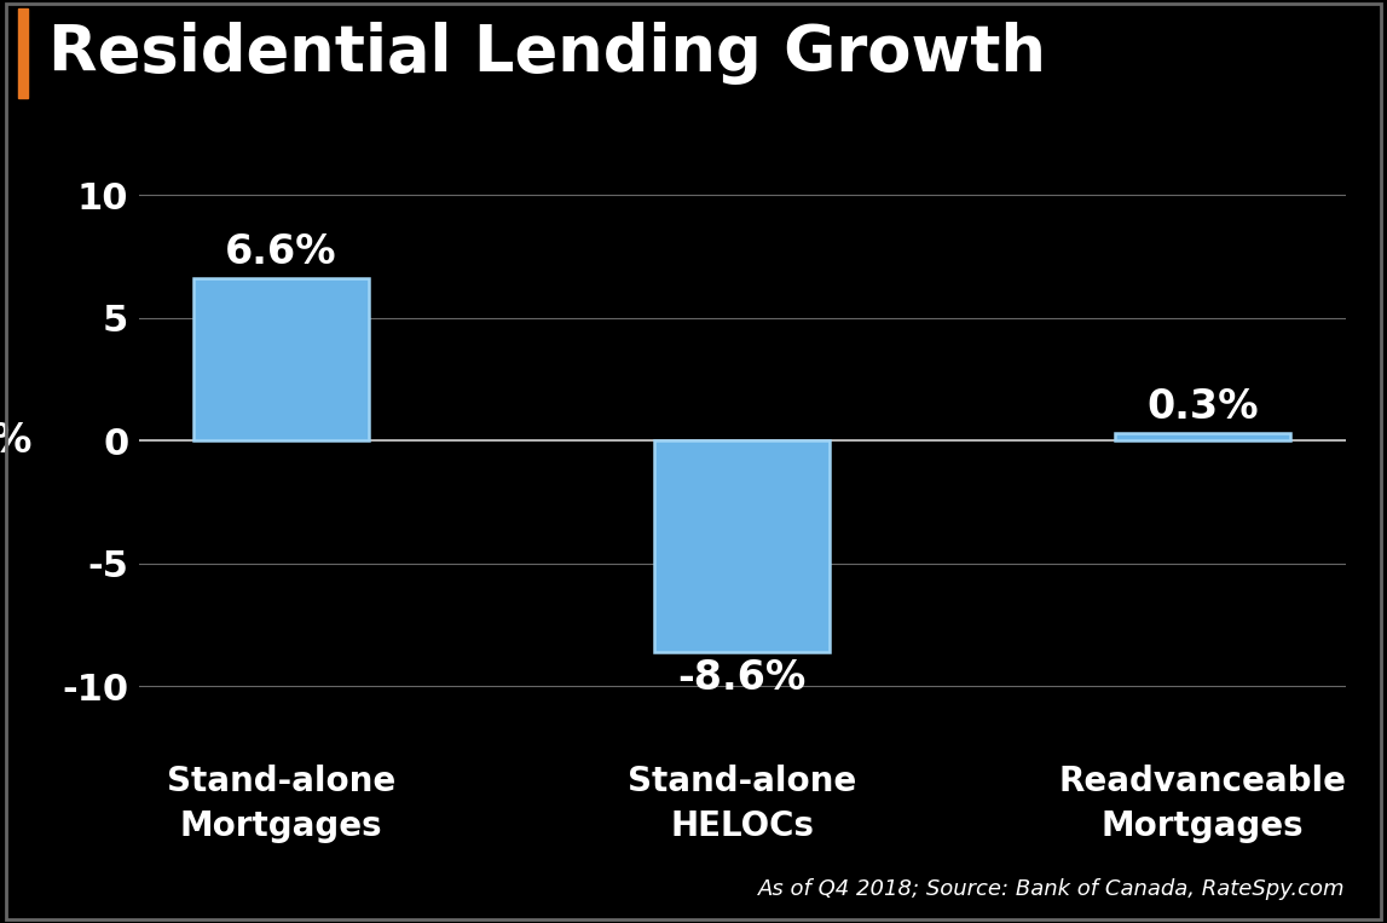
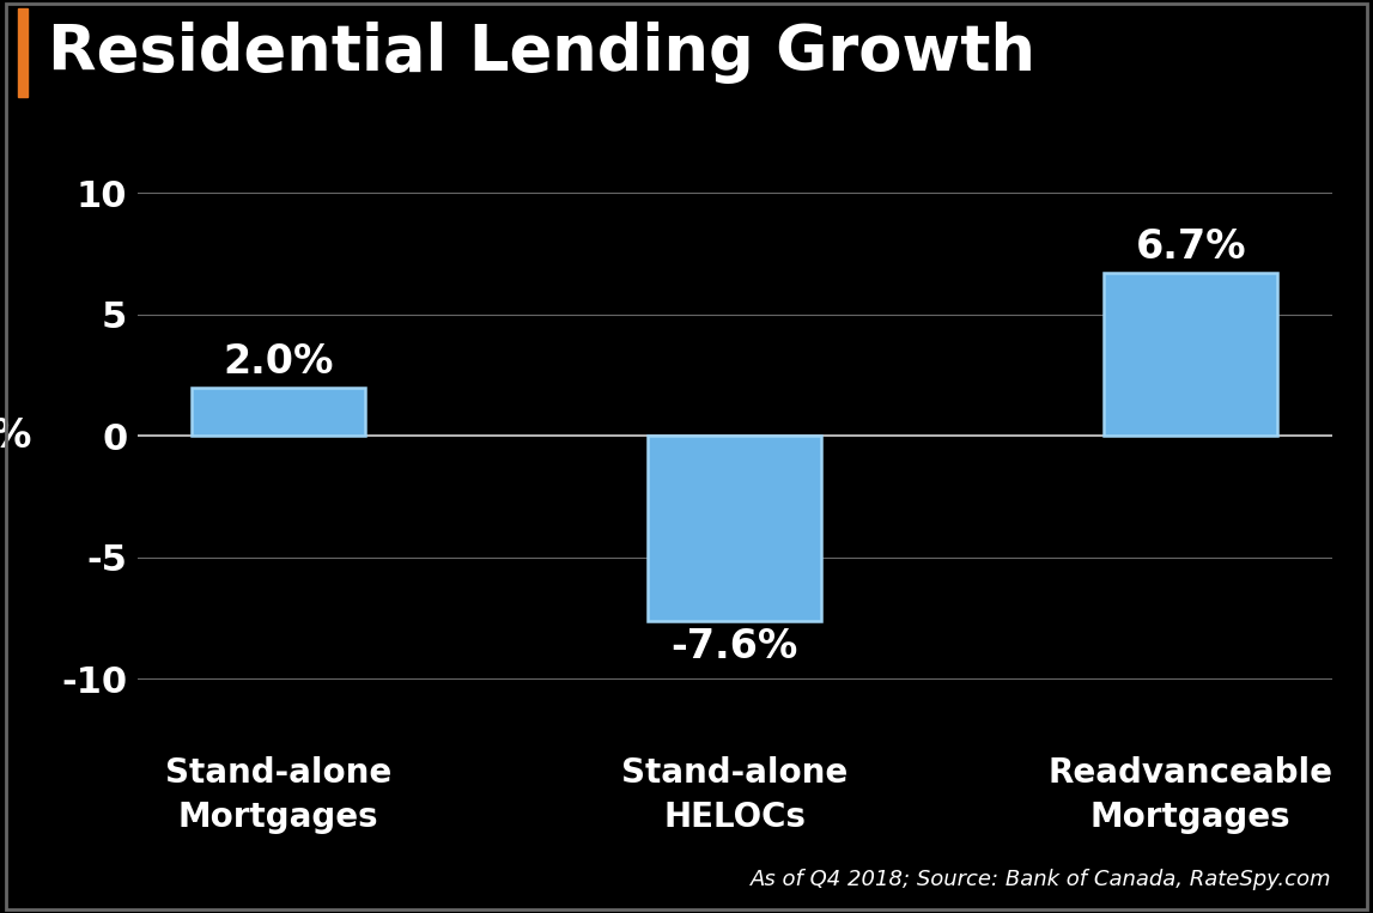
Stand-alone Mortgages: 6.6% -> 2.0%
Stand-alone HELOCs: -8.6% -> -7.6%
Readvanceable Mortgages: 0.3% -> 6.7%
